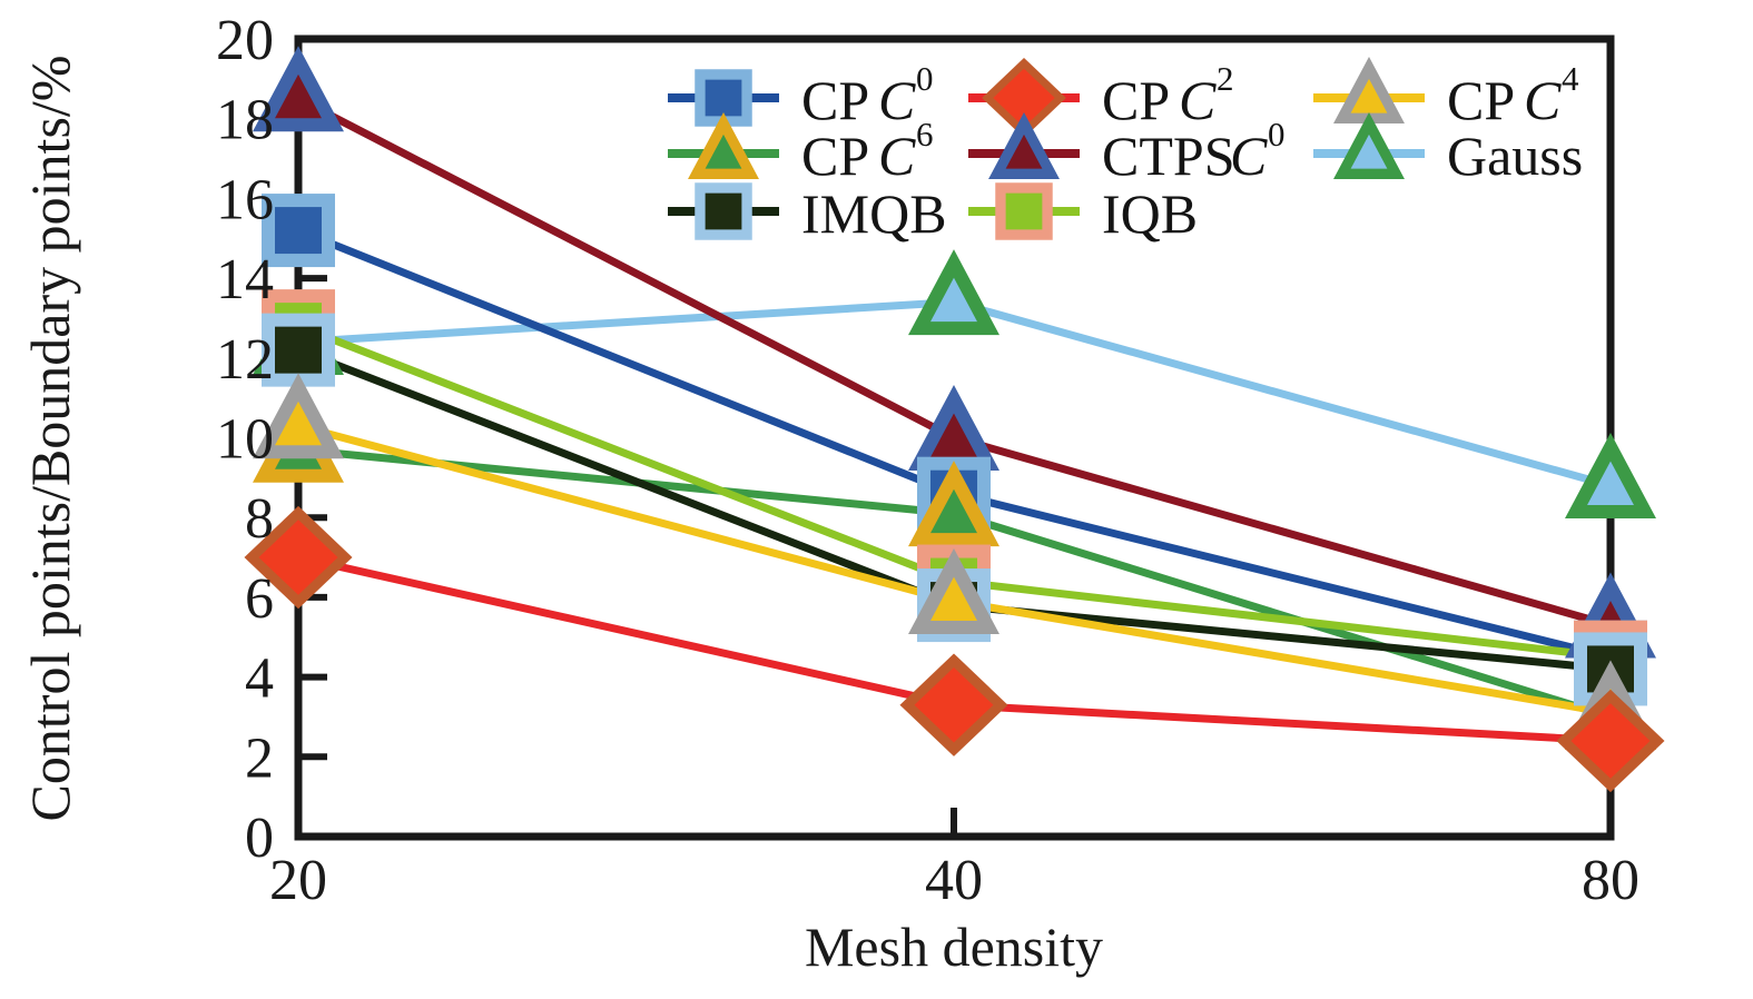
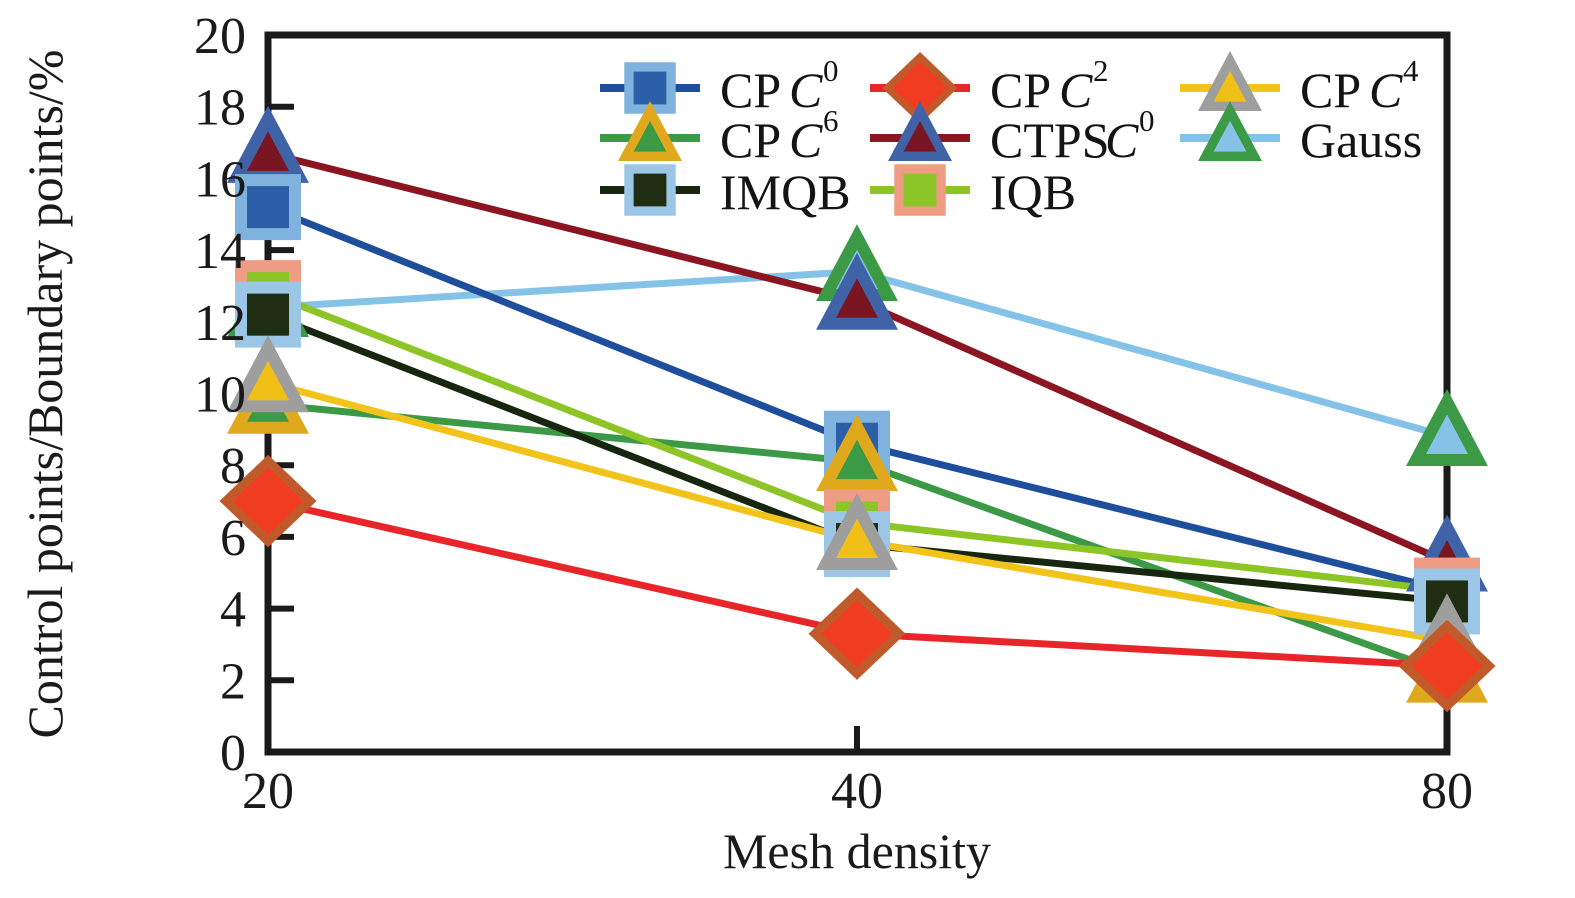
CTPS C0/20: 18.5 -> 16.7
CTPS C0/40: 10.0 -> 12.6
CP C6/80: 3.0 -> 2.2
